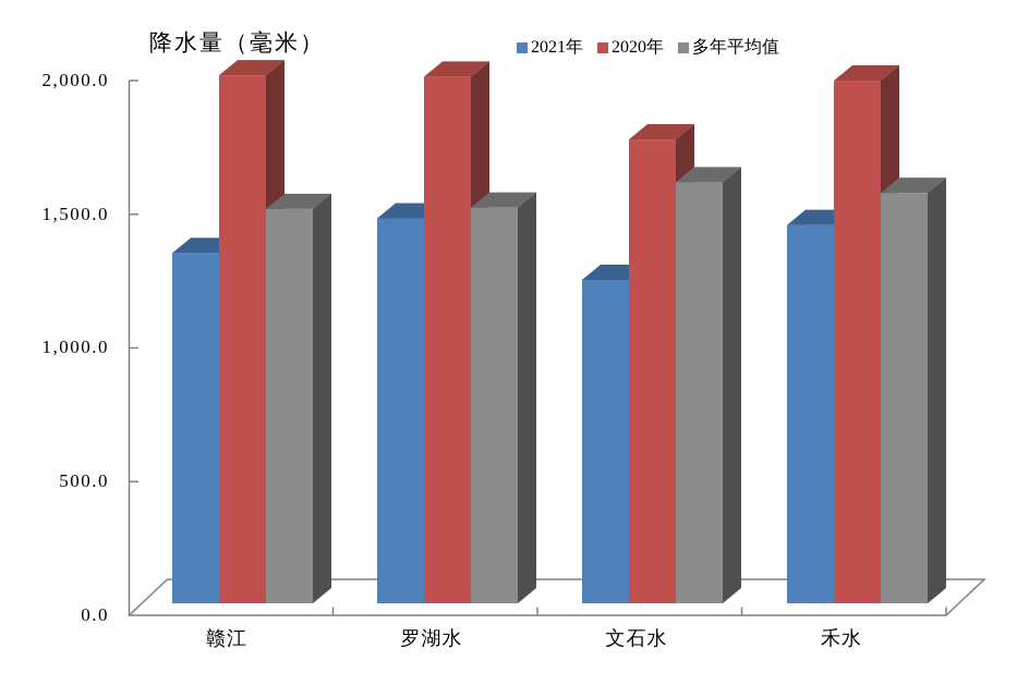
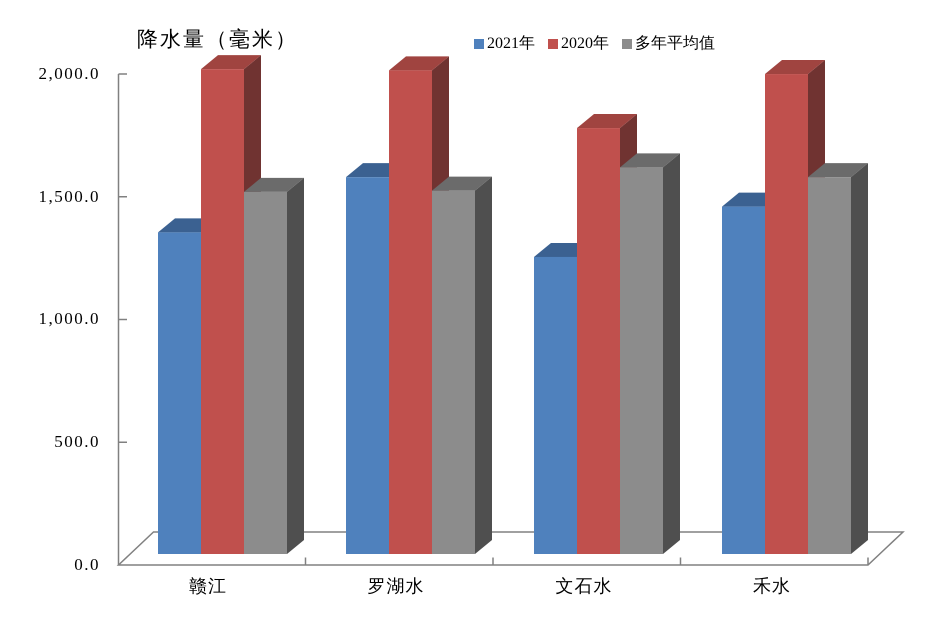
2021年/罗湖水: 1440 -> 1540
